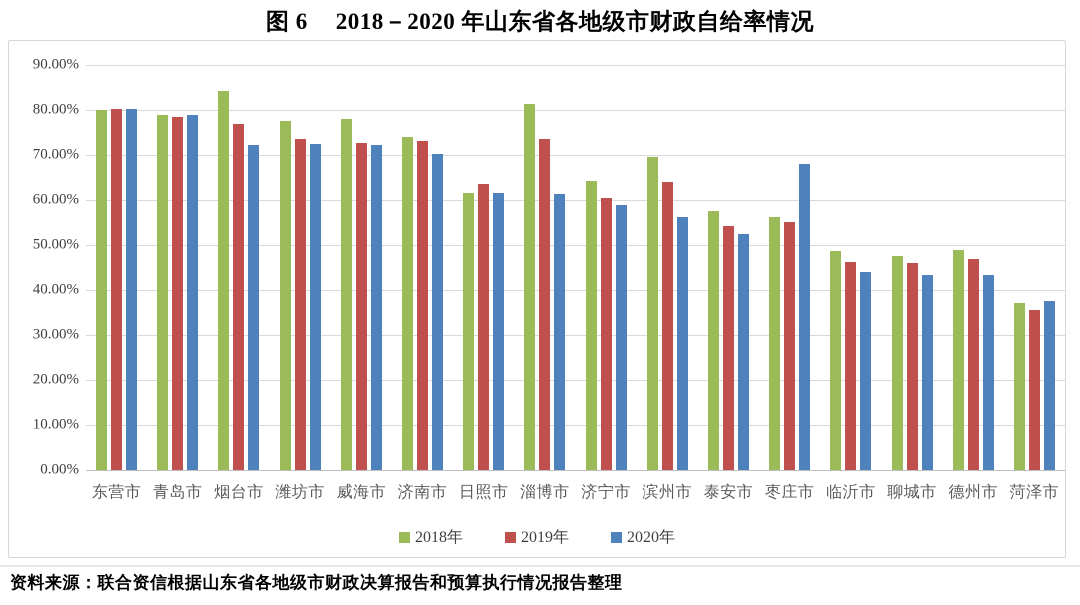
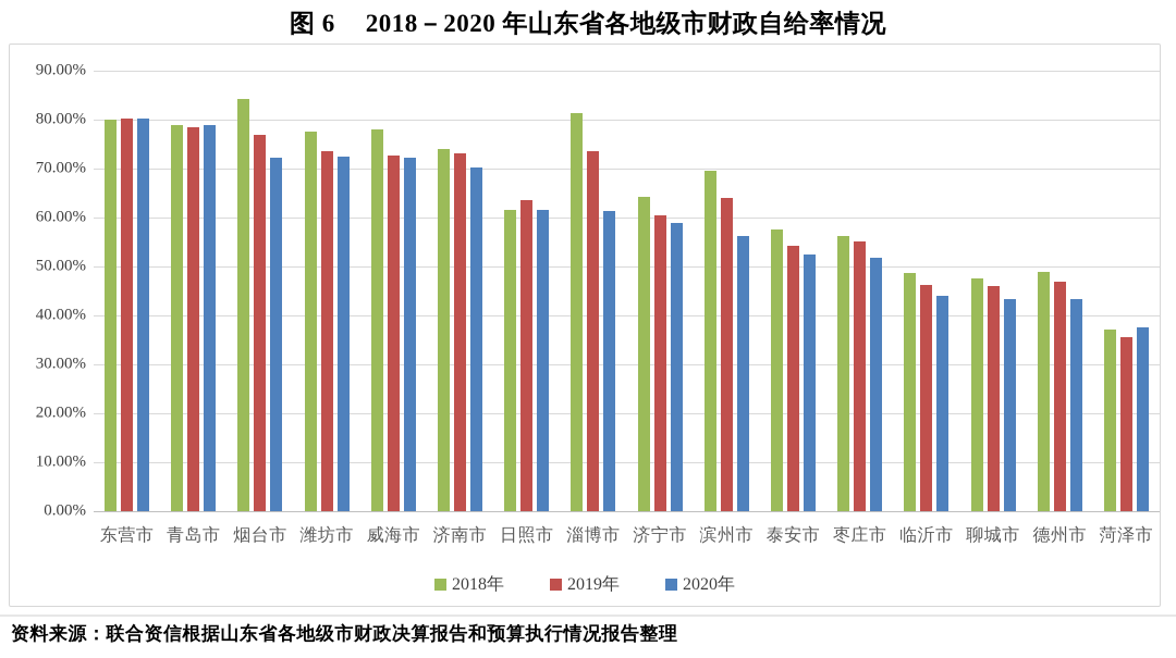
2020年/枣庄市: 68% -> 52%
